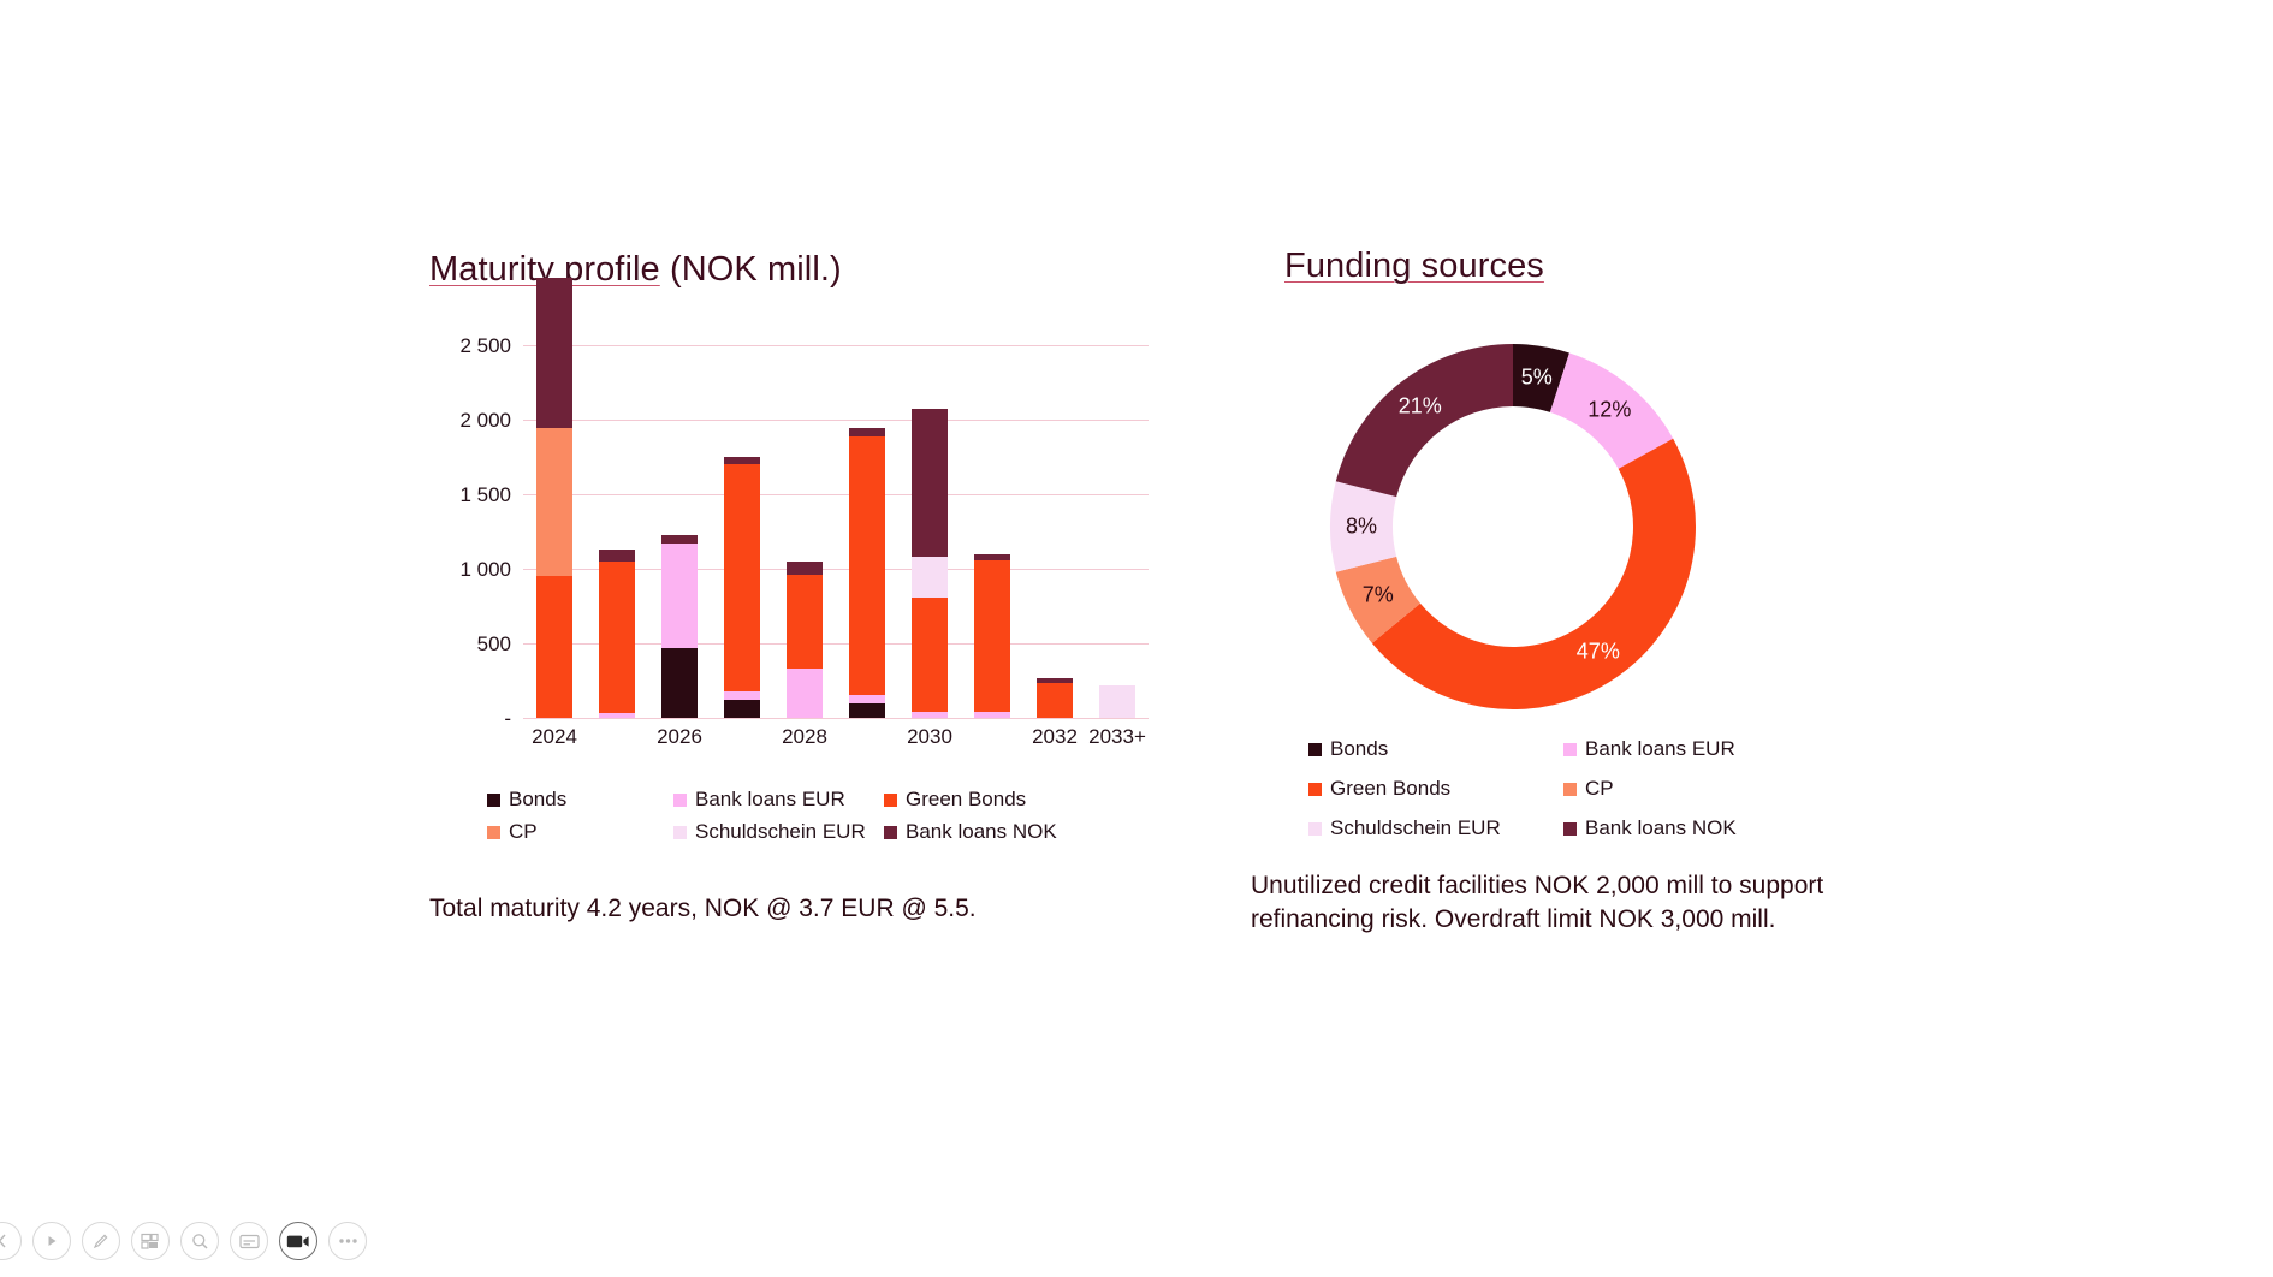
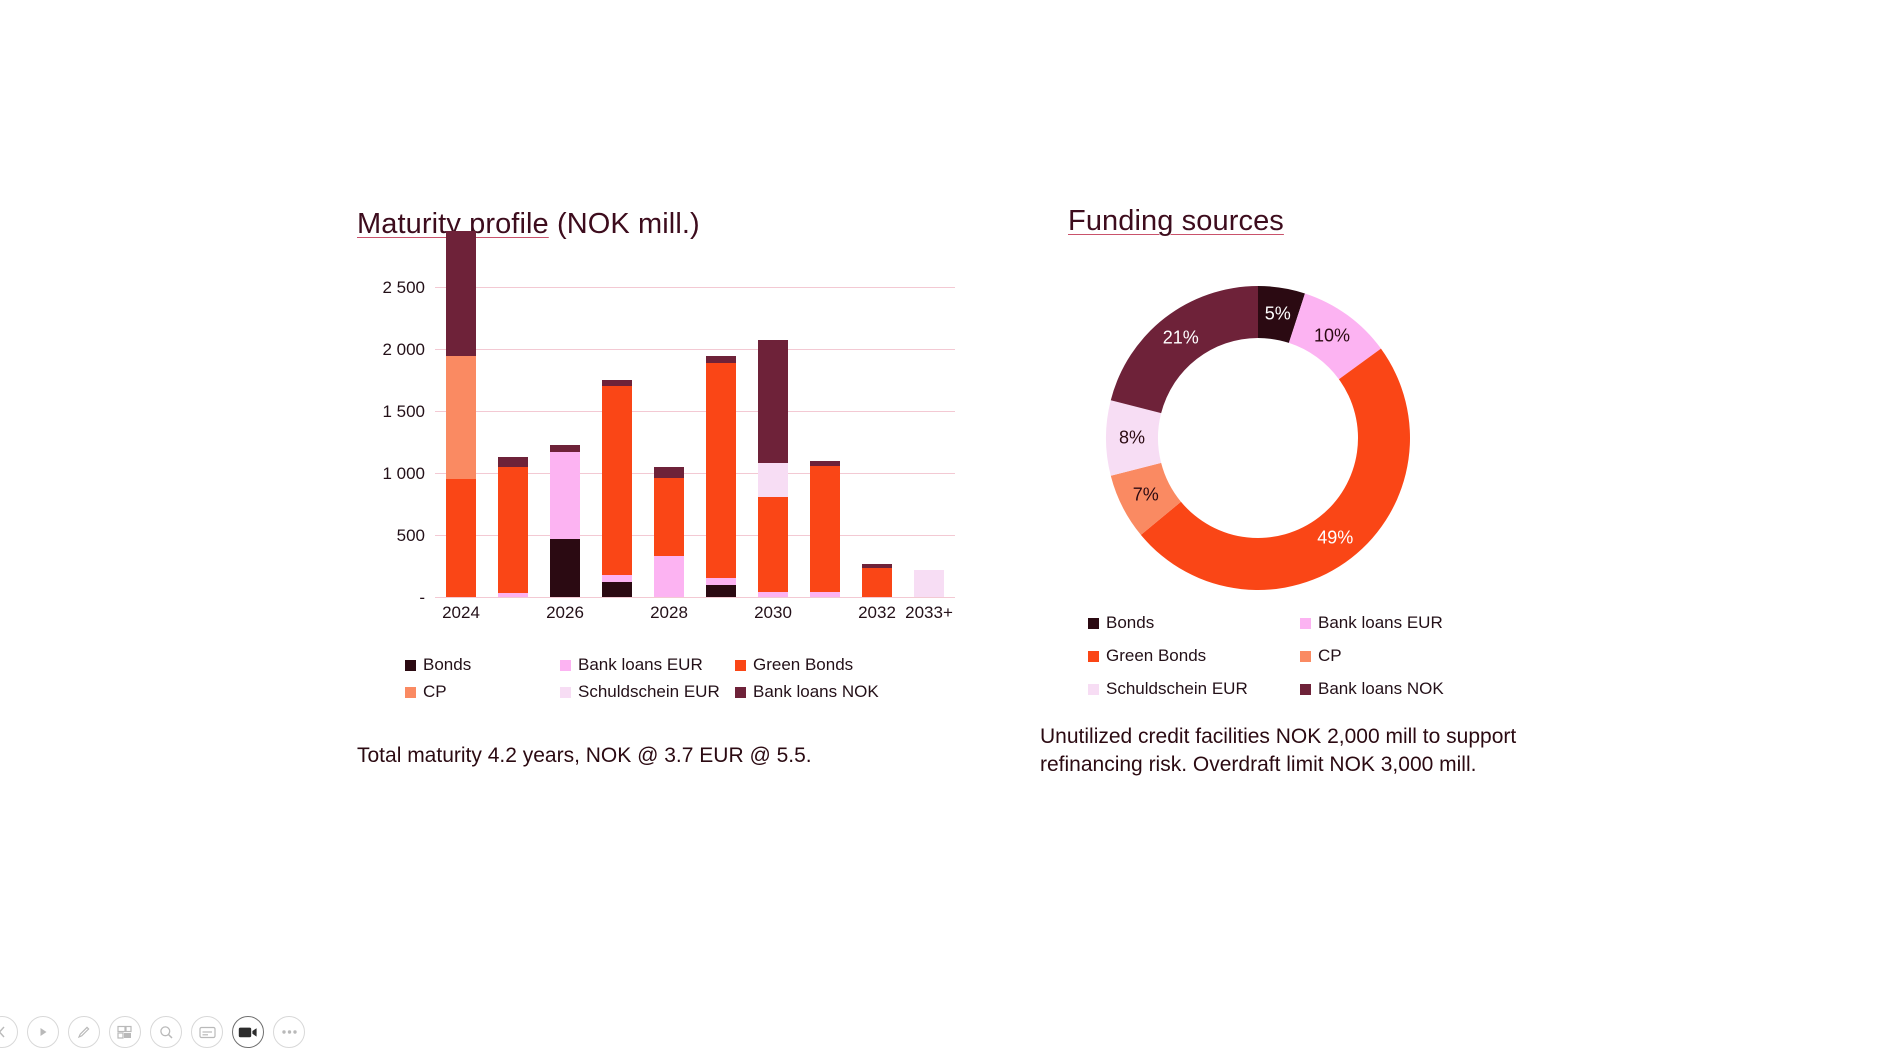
Funding sources/Bank loans EUR: 12% -> 10%
Funding sources/Green Bonds: 47% -> 49%
